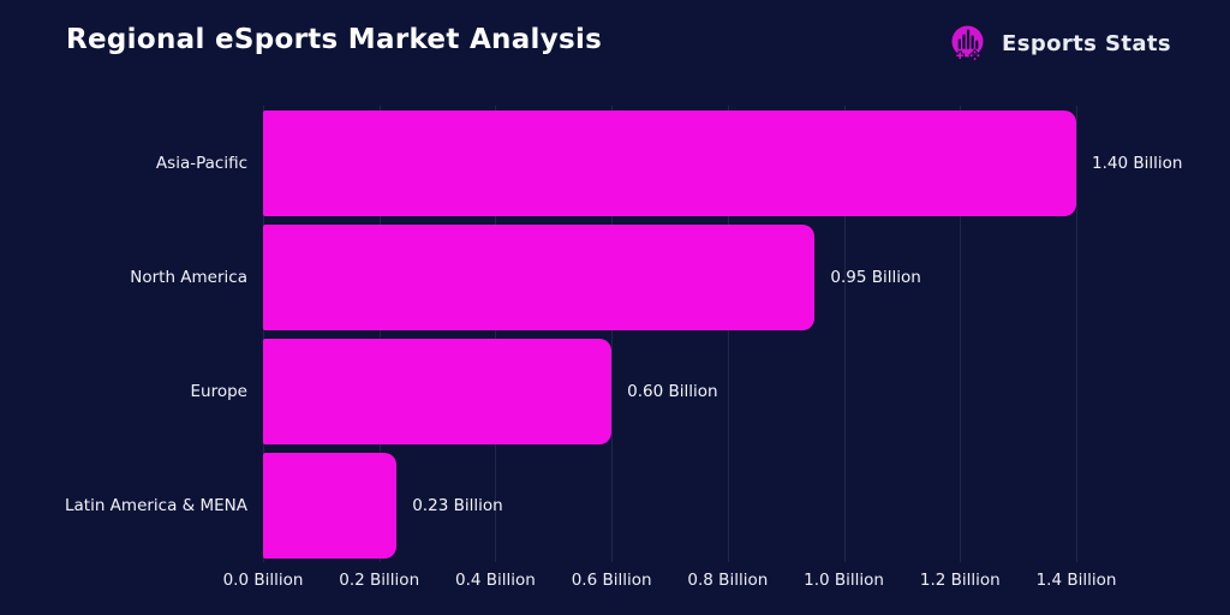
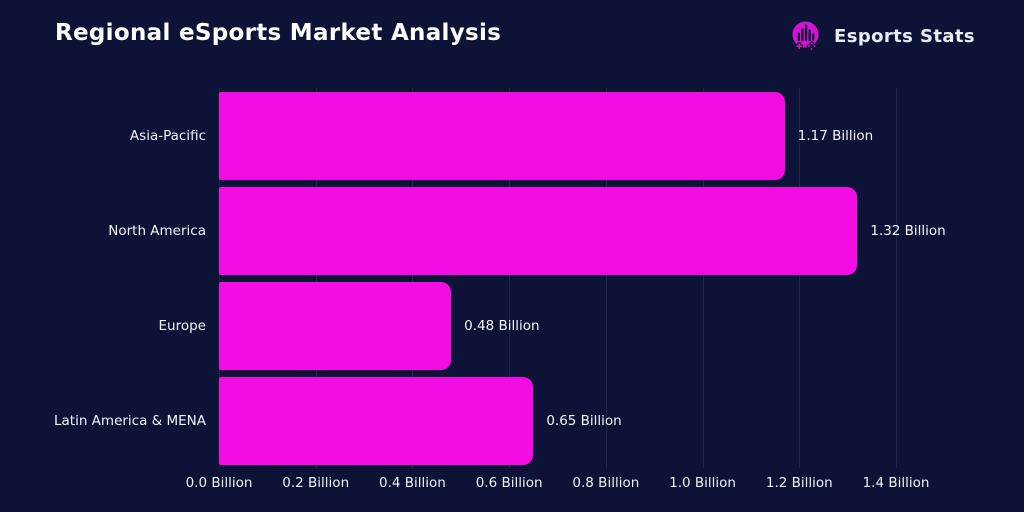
Asia-Pacific: 1.40 -> 1.17
North America: 0.95 -> 1.32
Europe: 0.60 -> 0.48
Latin America & MENA: 0.23 -> 0.65
